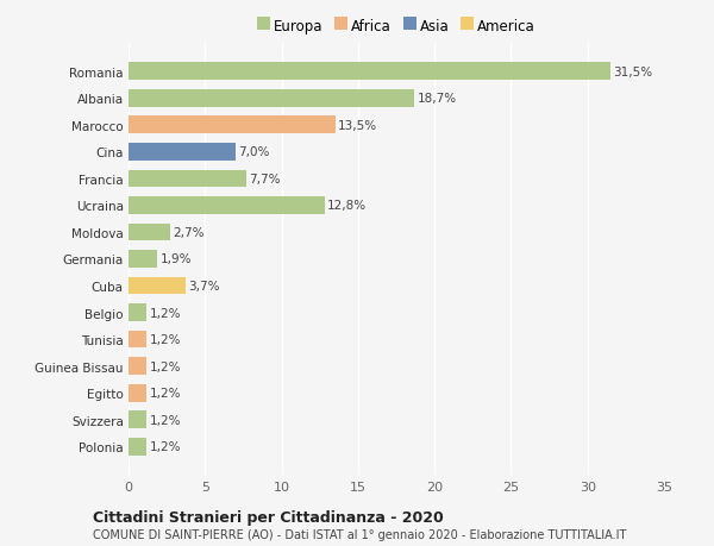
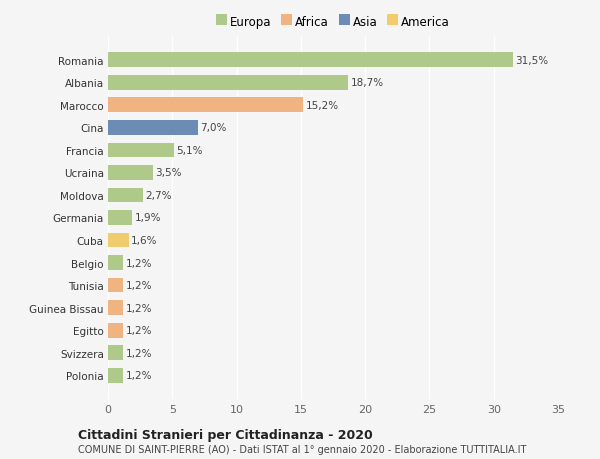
Marocco: 13,5% -> 15,2%
Francia: 7,7% -> 5,1%
Ucraina: 12,8% -> 3,5%
Cuba: 3,7% -> 1,6%
